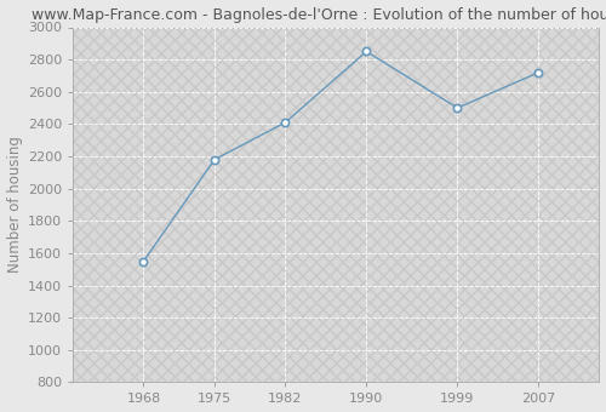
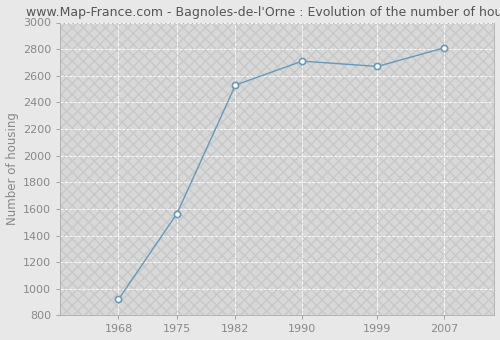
1968: 1550 -> 920
1975: 2180 -> 1560
1982: 2410 -> 2530
1990: 2850 -> 2710
1999: 2500 -> 2670
2007: 2720 -> 2810
